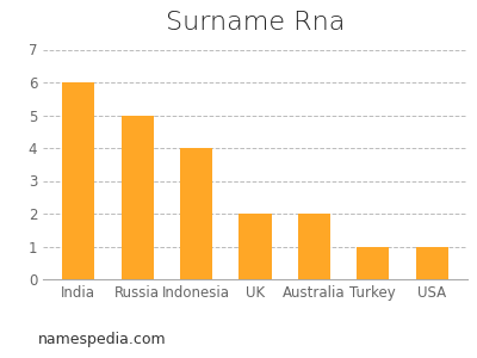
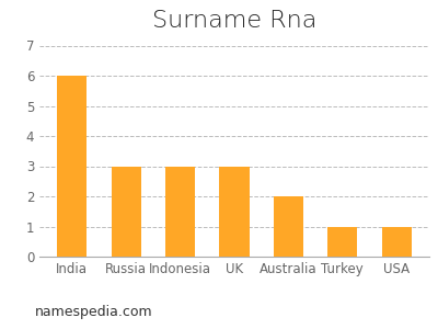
Russia: 5 -> 3
Indonesia: 4 -> 3
UK: 2 -> 3
